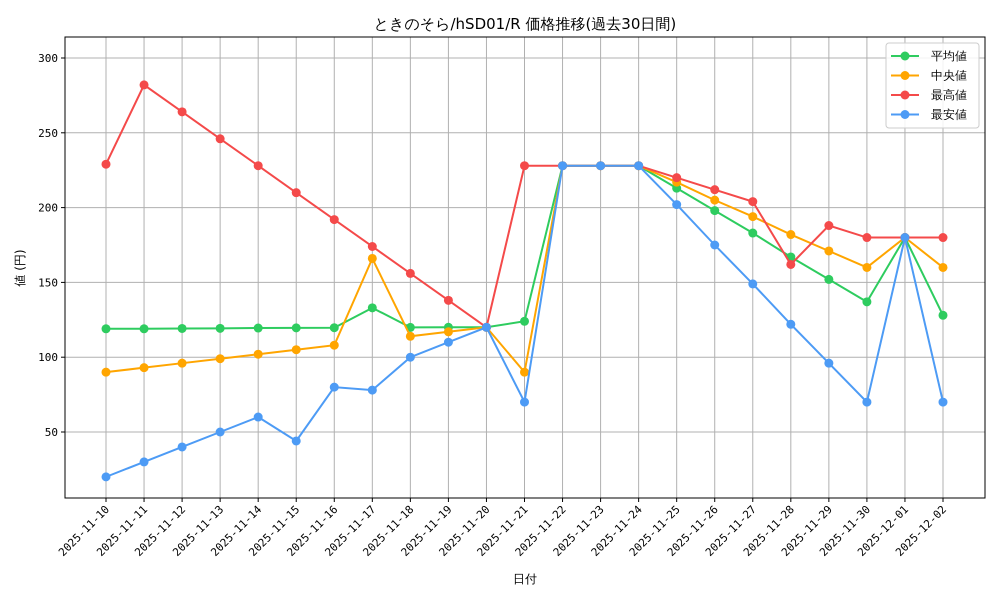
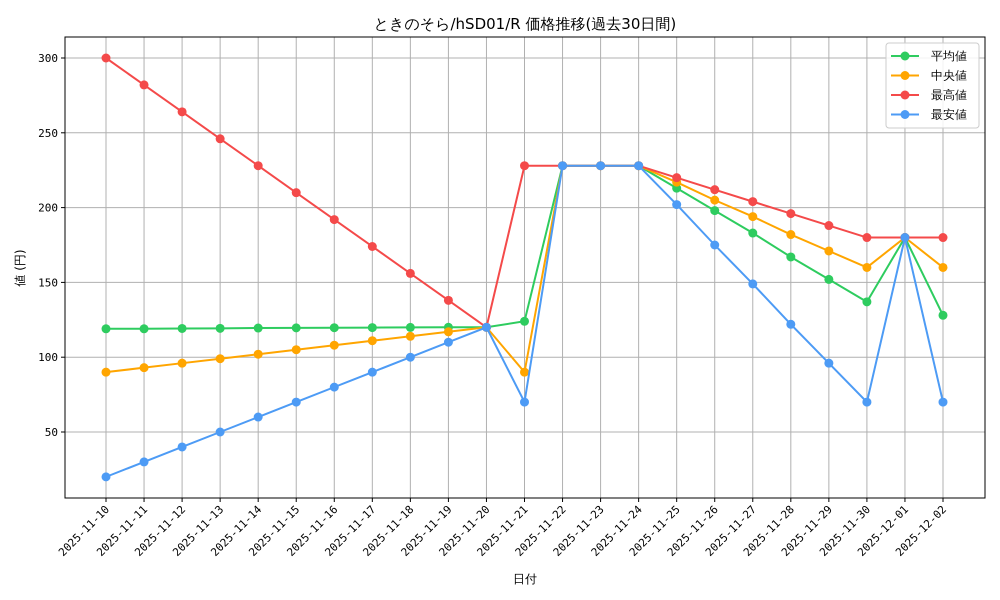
最高値/2025-11-10: 229 -> 300
最安値/2025-11-15: 44 -> 70
平均値/2025-11-17: 133 -> 120
中央値/2025-11-17: 166 -> 111
最安値/2025-11-17: 78 -> 90
最高値/2025-11-28: 162 -> 196
